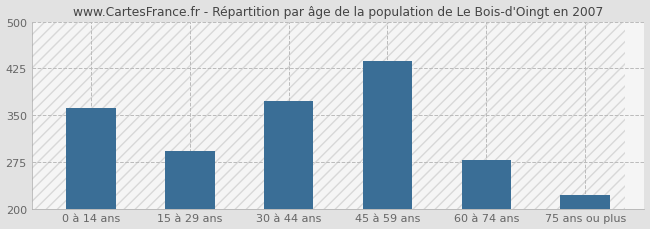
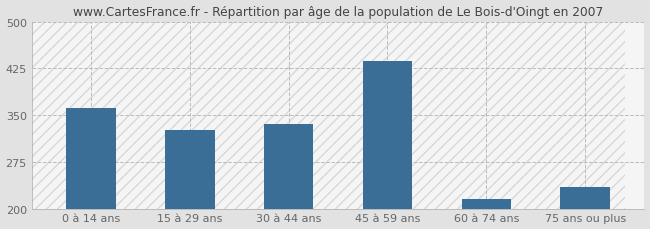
15 à 29 ans: 293 -> 326
30 à 44 ans: 373 -> 336
60 à 74 ans: 278 -> 216
75 ans ou plus: 222 -> 234
